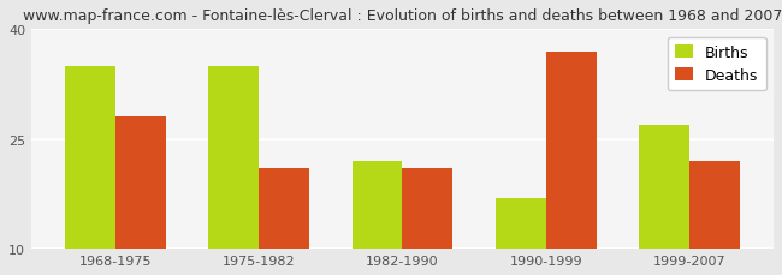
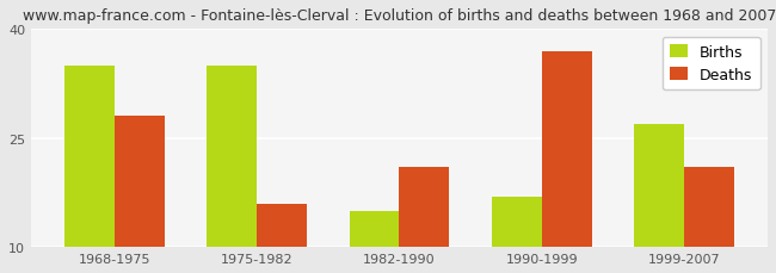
Deaths/1975-1982: 21 -> 16
Births/1982-1990: 22 -> 15
Deaths/1999-2007: 22 -> 21
